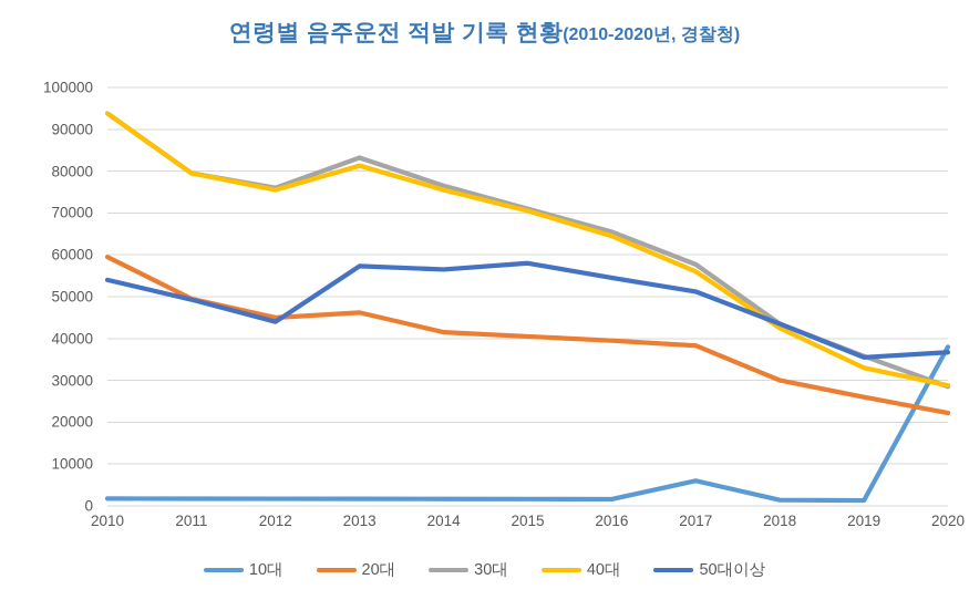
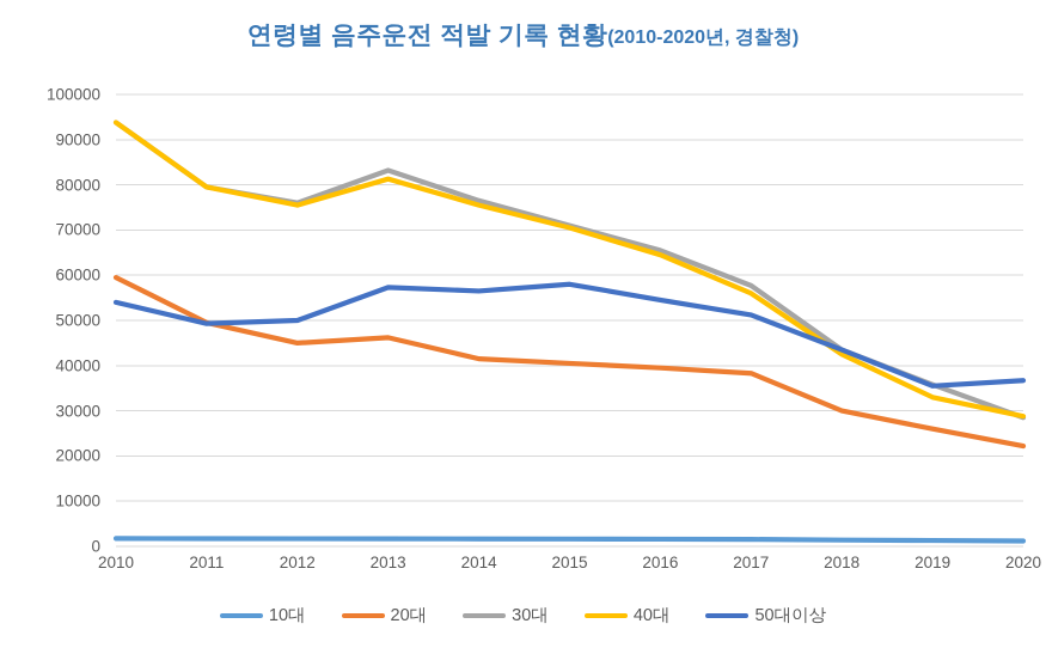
50대이상/2012: 44000 -> 50000
10대/2017: 6000 -> 2000
10대/2020: 38000 -> 1000
